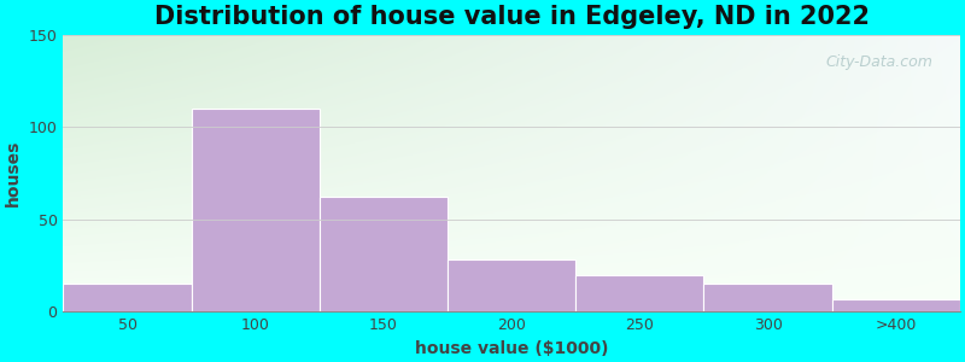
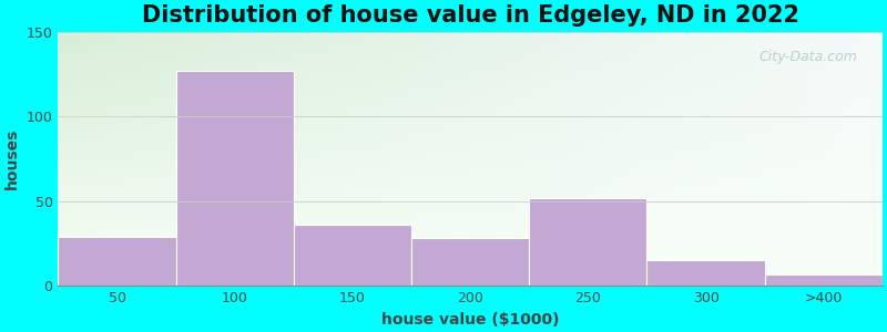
50: 15 -> 29
100: 110 -> 127
150: 62 -> 36
250: 20 -> 52
